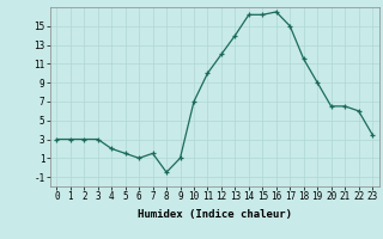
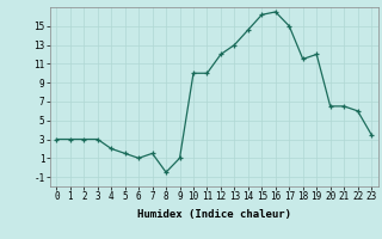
10: 7.0 -> 10.0
13: 14.0 -> 13.0
14: 16.2 -> 14.6
19: 9.0 -> 12.0
